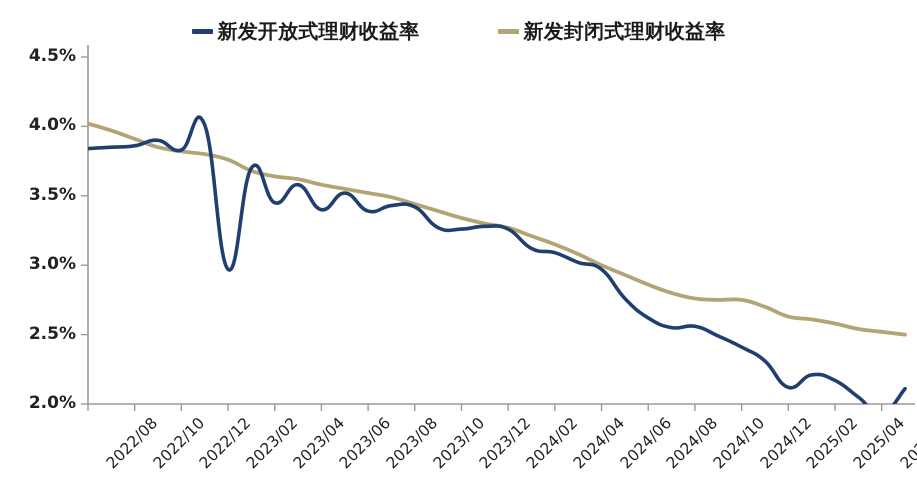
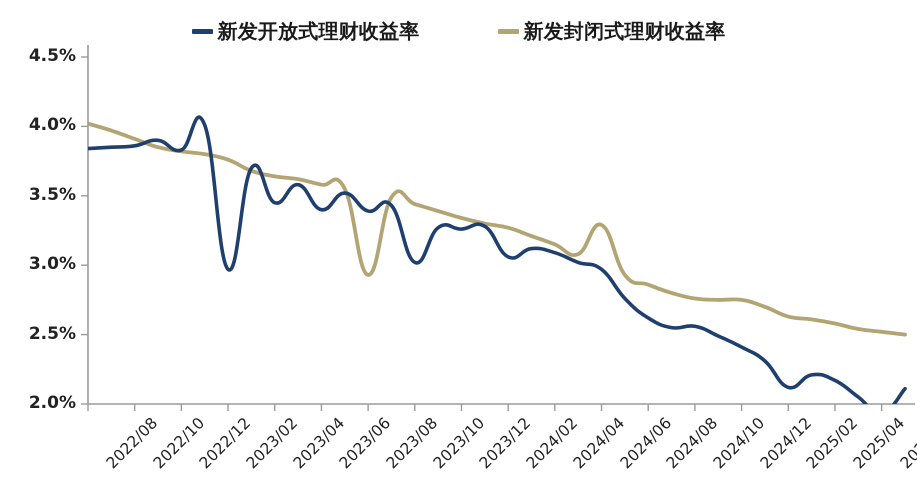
新发封闭式理财收益率/2023/08: 3.52% -> 2.93%
新发开放式理财收益率/2023/10: 3.42% -> 3.02%
新发开放式理财收益率/2024/02: 3.26% -> 3.06%
新发封闭式理财收益率/2024/06: 3.00% -> 3.29%
